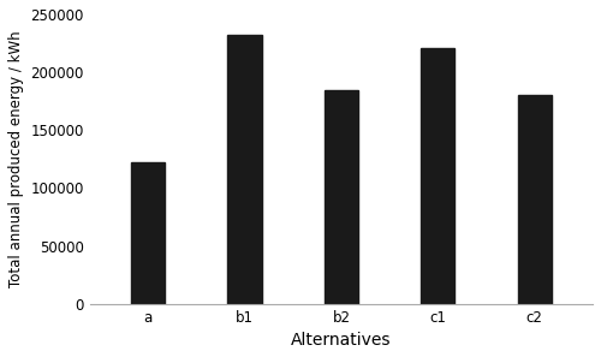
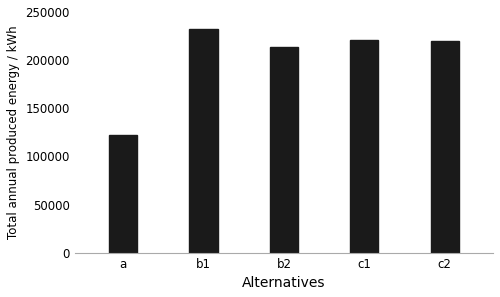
b2: 185000 -> 214000
c2: 180000 -> 220000
